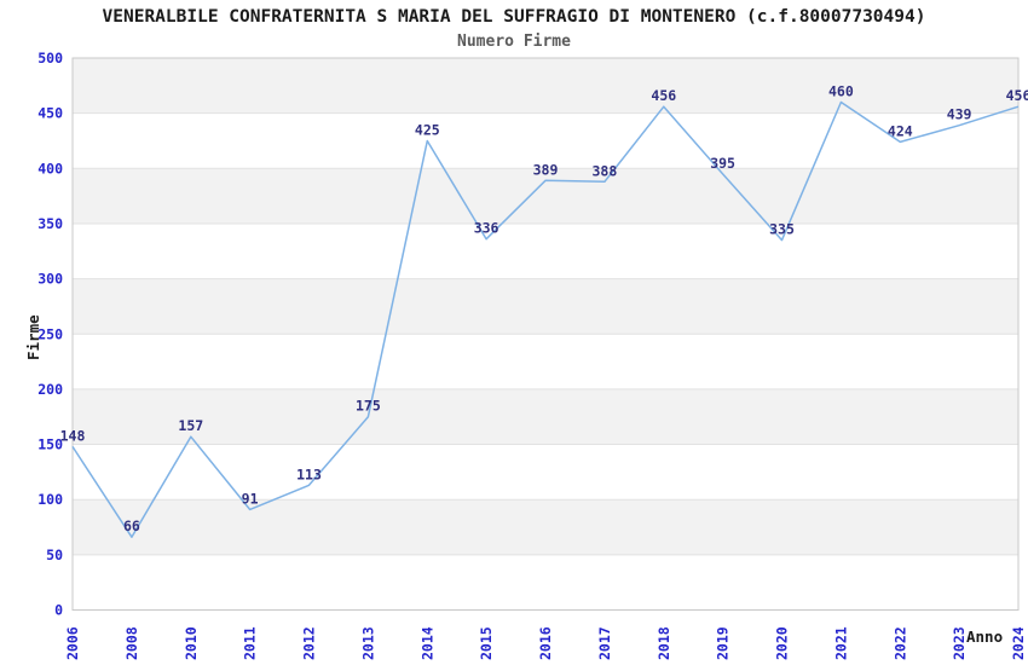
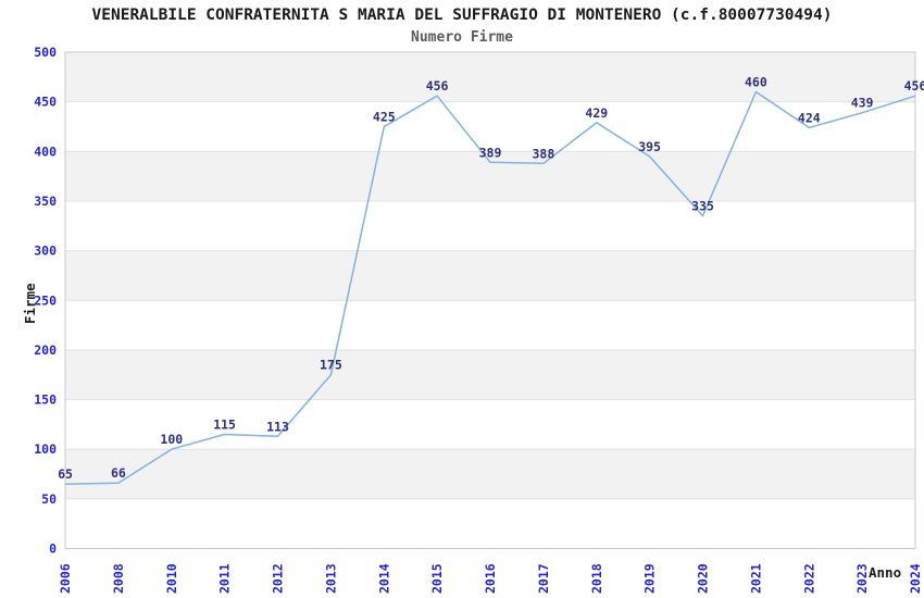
2006: 148 -> 65
2010: 157 -> 100
2011: 91 -> 115
2015: 336 -> 456
2018: 456 -> 429
